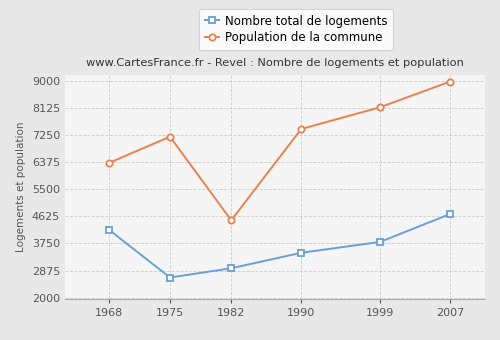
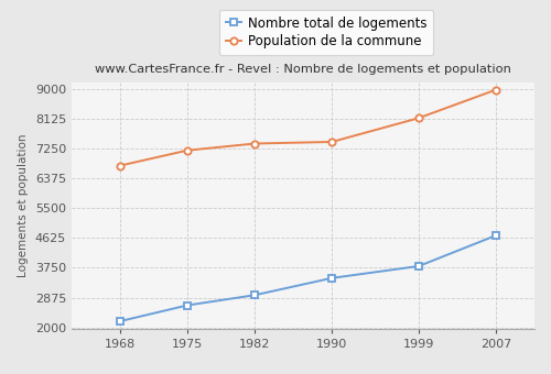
Nombre total de logements/1968: 4200 -> 2180
Population de la commune/1968: 6350 -> 6750
Population de la commune/1982: 4500 -> 7400
